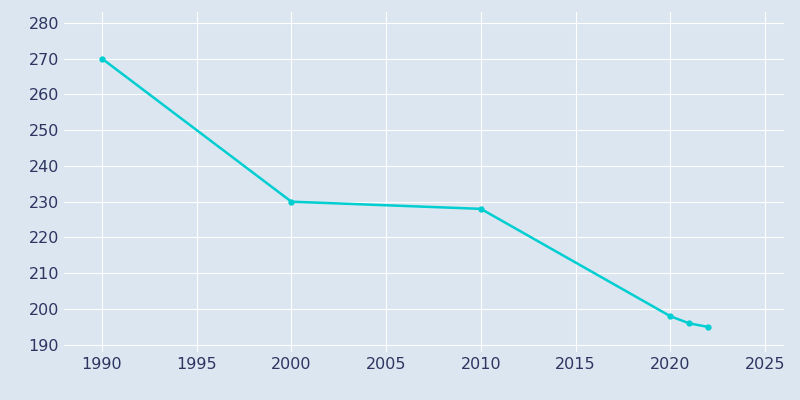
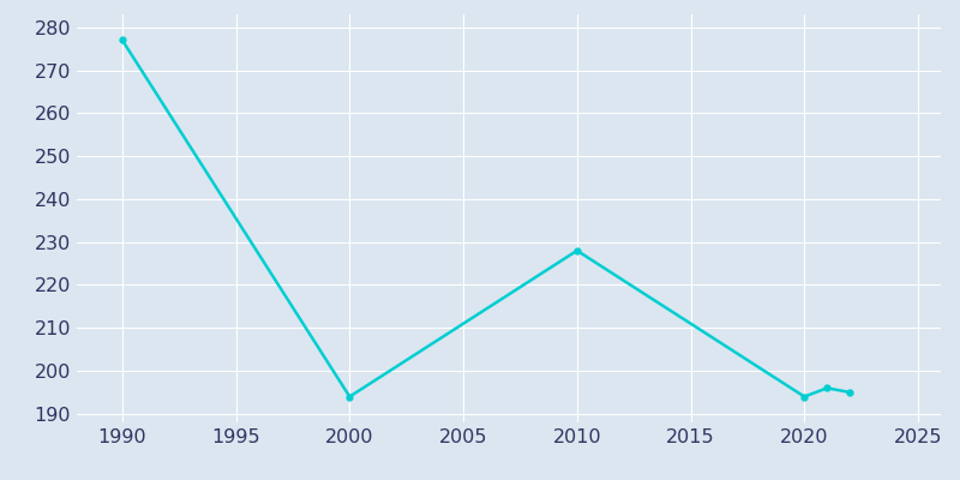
1990: 270 -> 277
2000: 230 -> 194
2020: 198 -> 194
